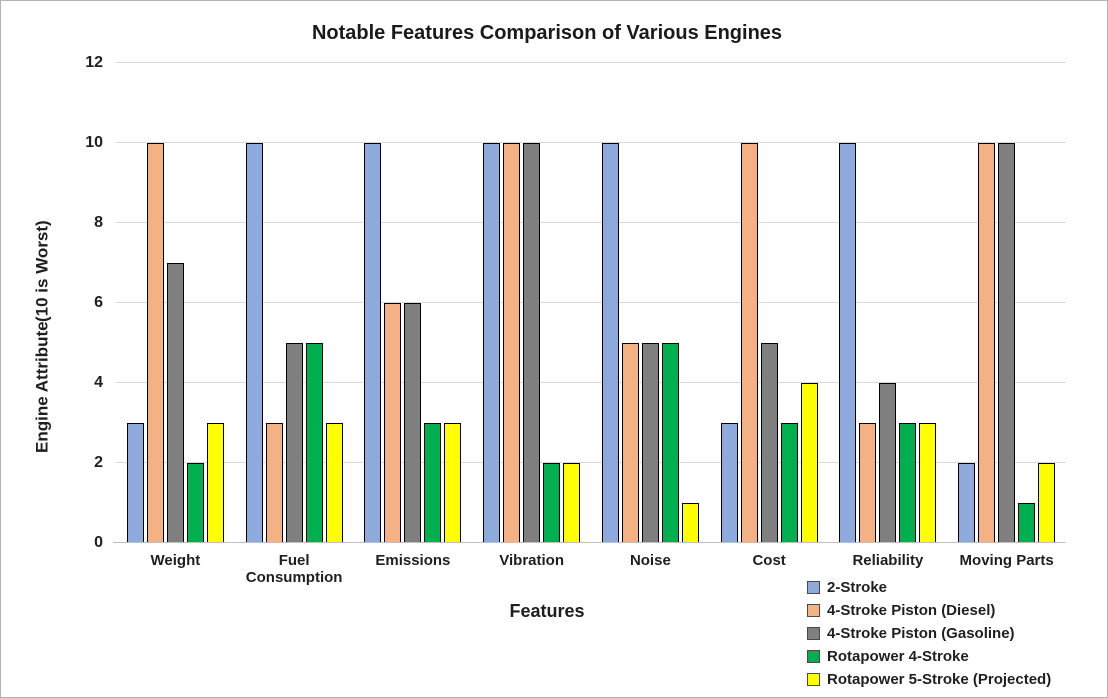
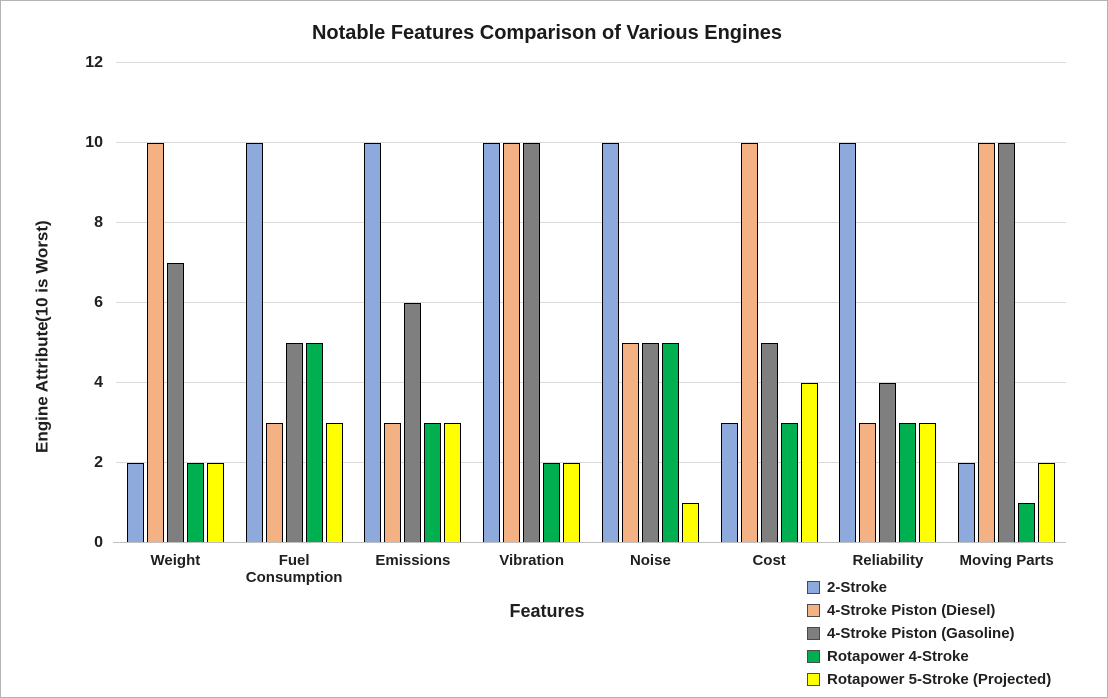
2-Stroke/Weight: 3 -> 2
Rotapower 5-Stroke (Projected)/Weight: 3 -> 2
4-Stroke Piston (Diesel)/Emissions: 6 -> 3
